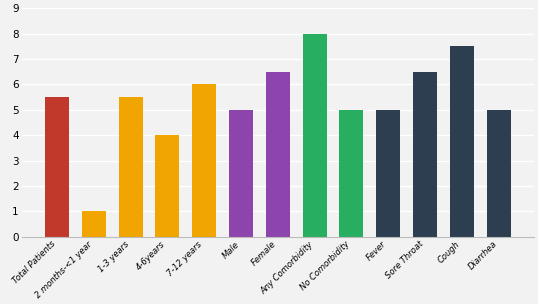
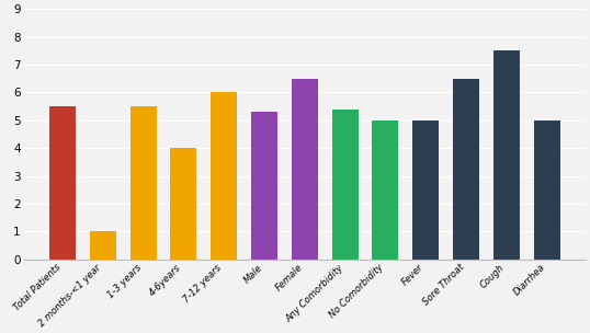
Male: 5.0 -> 5.3
Any Comorbidity: 8.0 -> 5.4
